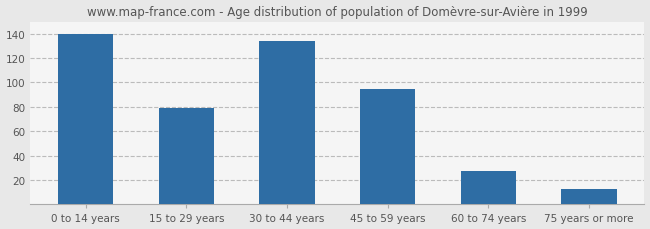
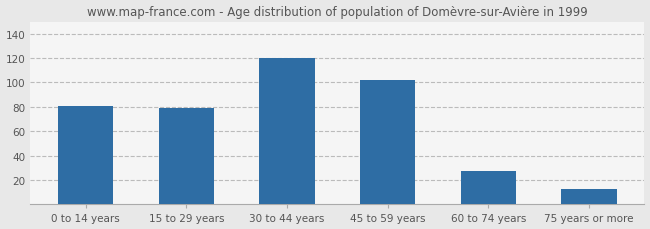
0 to 14 years: 140 -> 81
30 to 44 years: 134 -> 120
45 to 59 years: 95 -> 102
